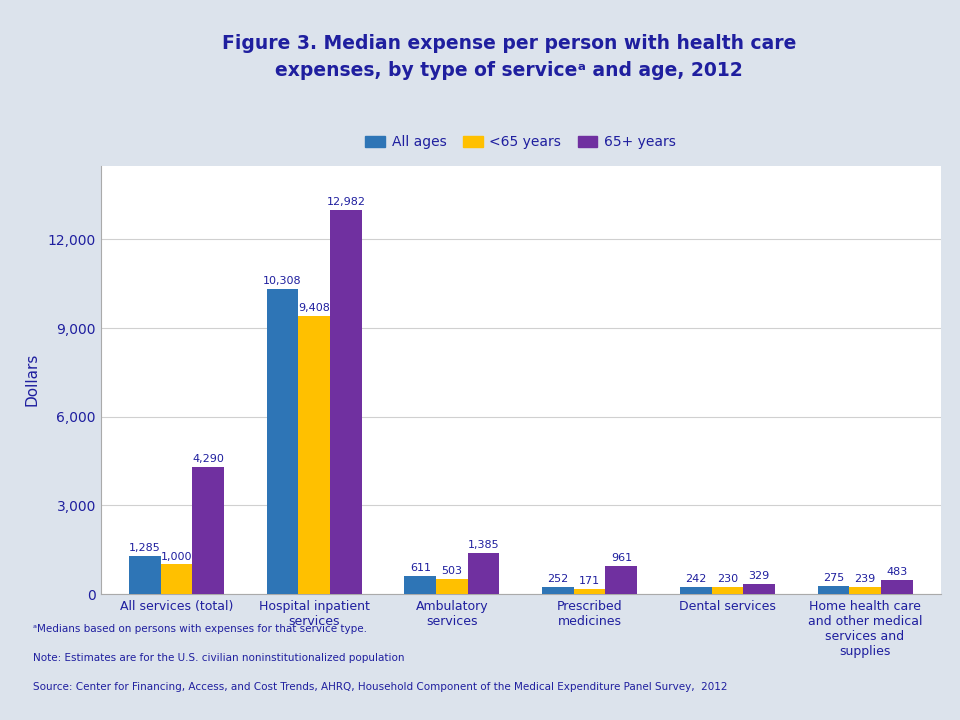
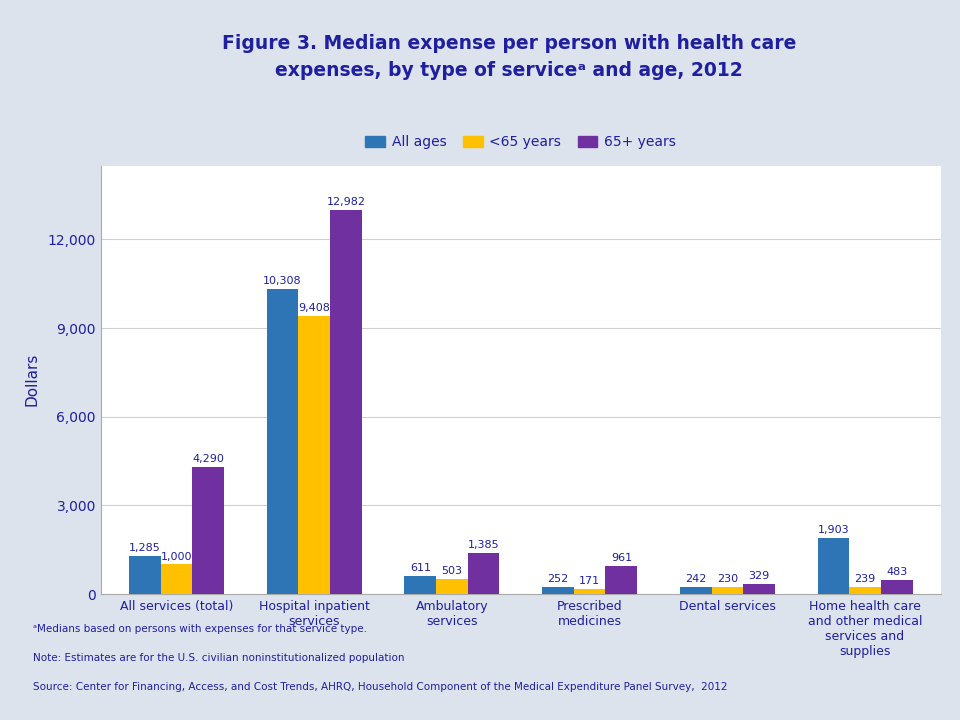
All ages/Home health care and other medical services and supplies: 275 -> 1,903
